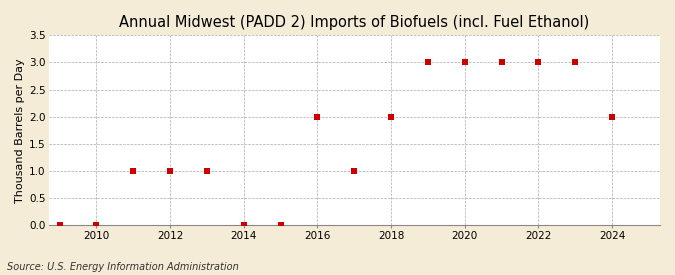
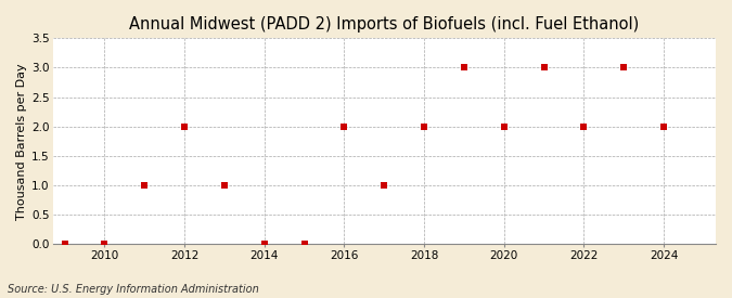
2012: 1 -> 2
2020: 3 -> 2
2022: 3 -> 2
